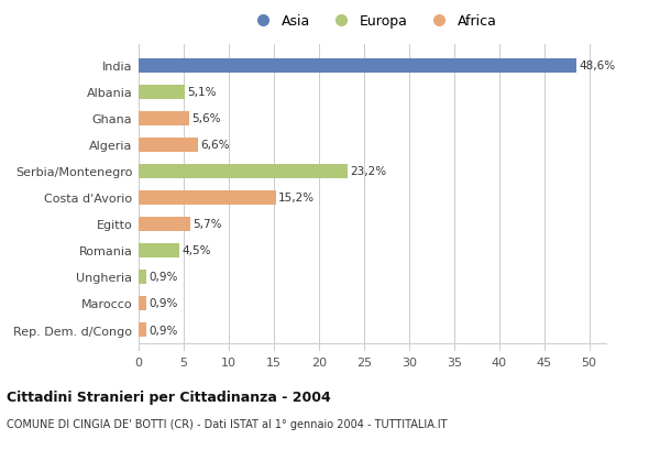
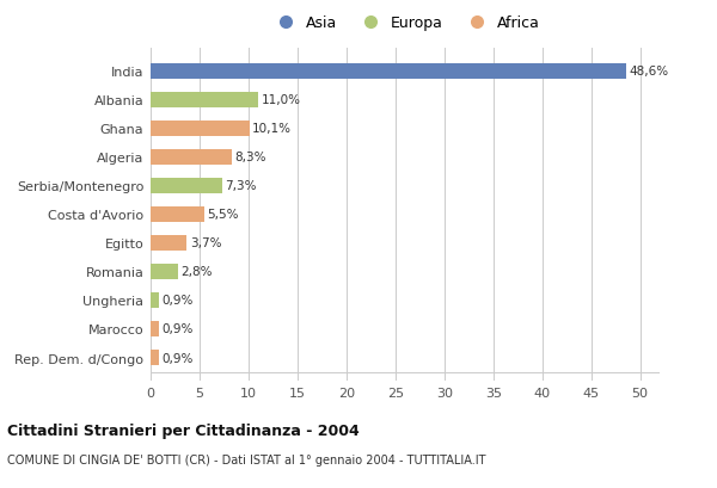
Albania: 5,1% -> 11,0%
Ghana: 5,6% -> 10,1%
Algeria: 6,6% -> 8,3%
Serbia/Montenegro: 23,2% -> 7,3%
Costa d'Avorio: 15,2% -> 5,5%
Egitto: 5,7% -> 3,7%
Romania: 4,5% -> 2,8%
